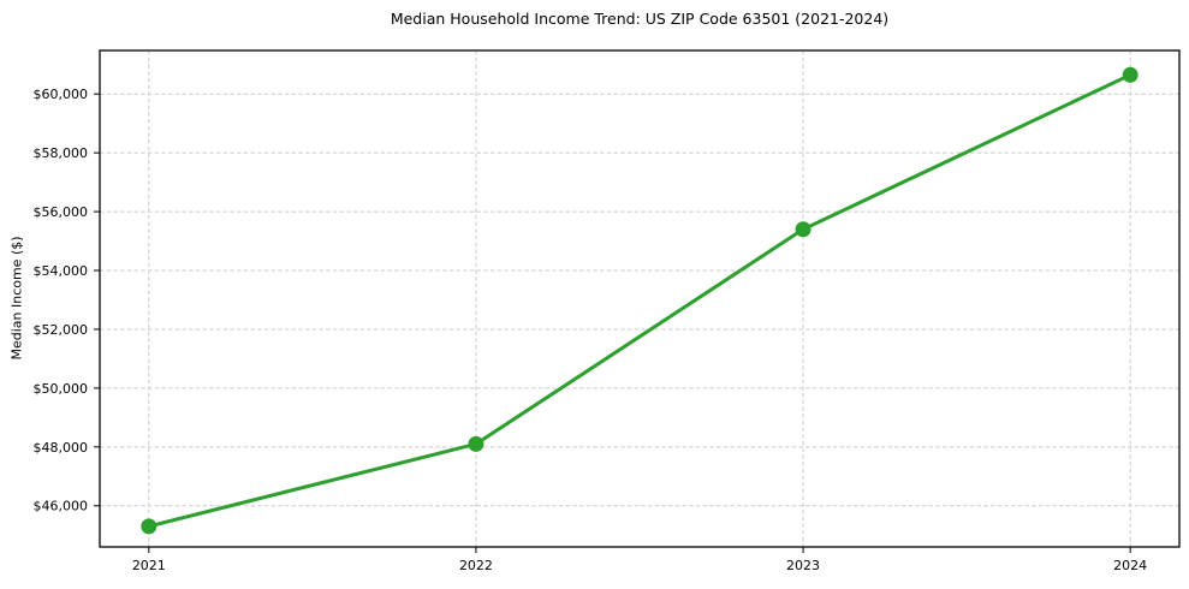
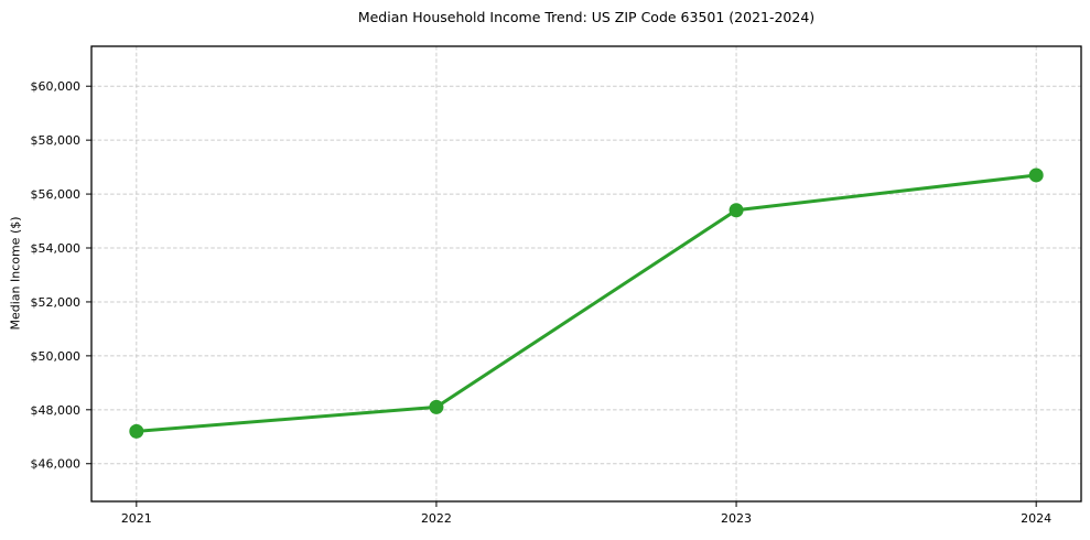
2021: $45300 -> $47200
2024: $60600 -> $56700
